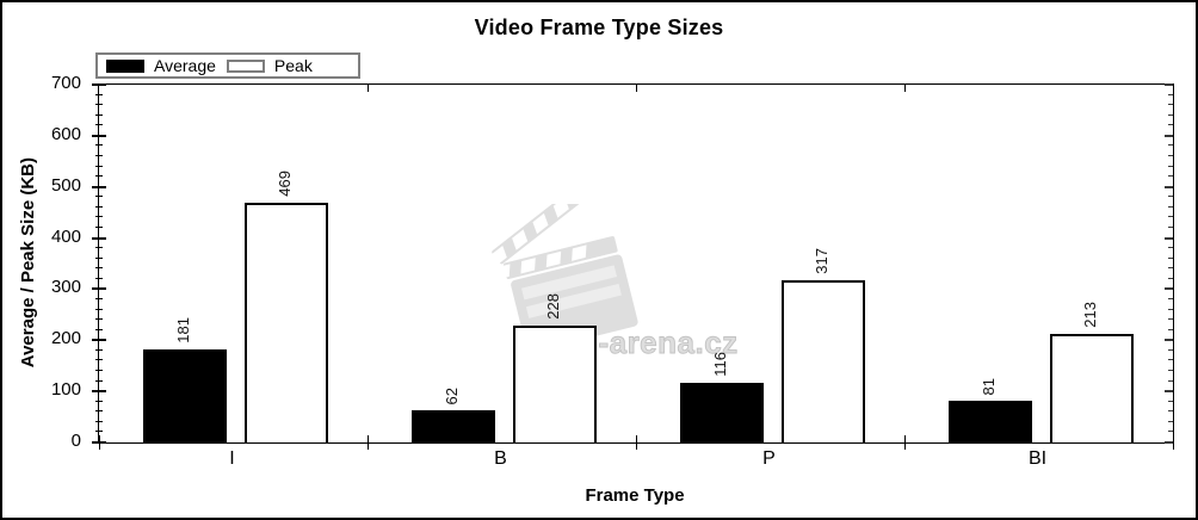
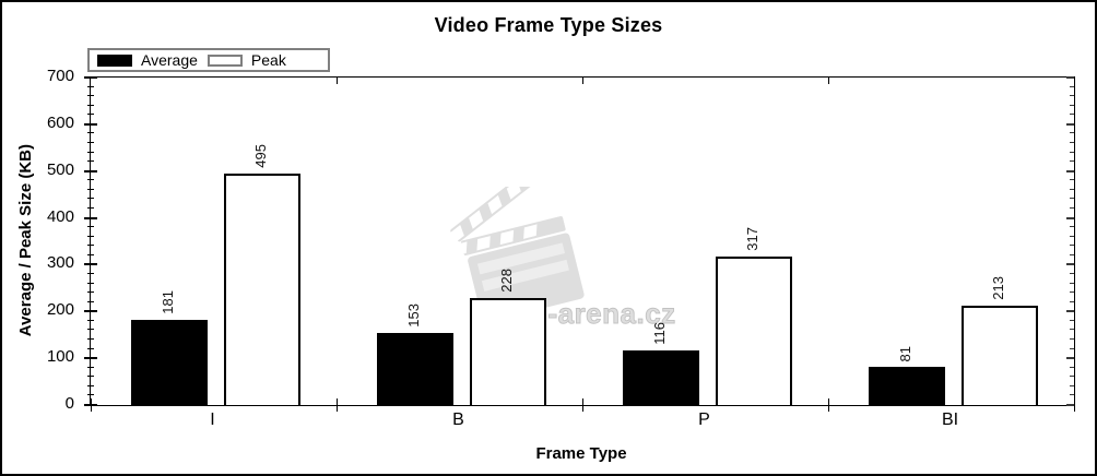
Peak/I: 469 -> 495
Average/B: 62 -> 153
